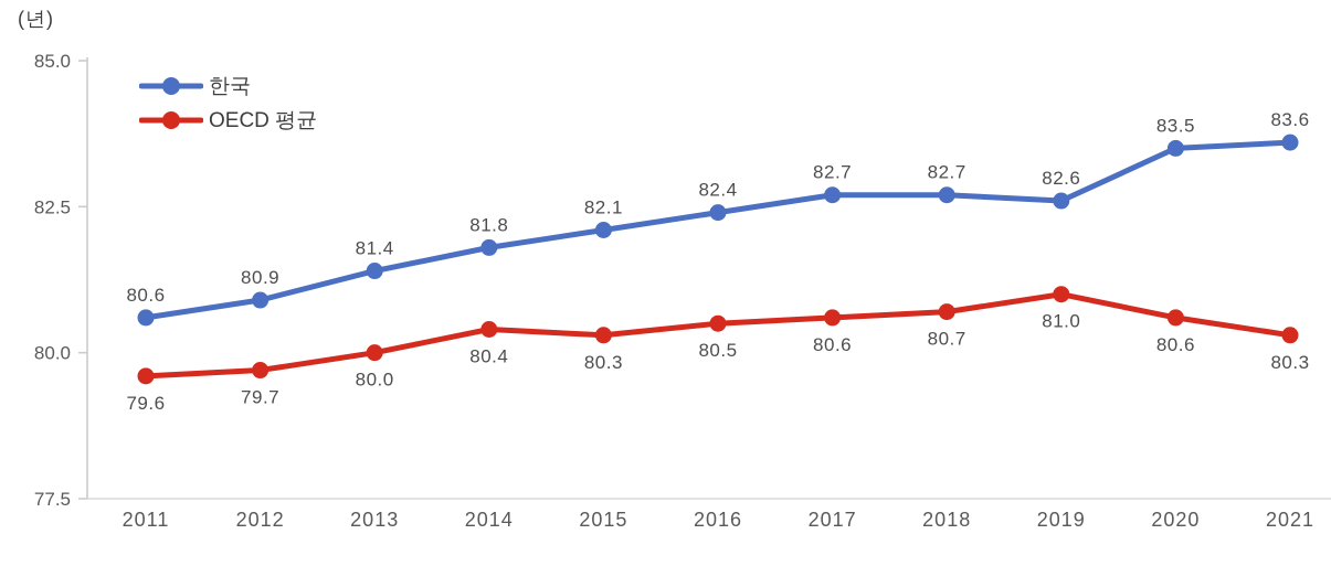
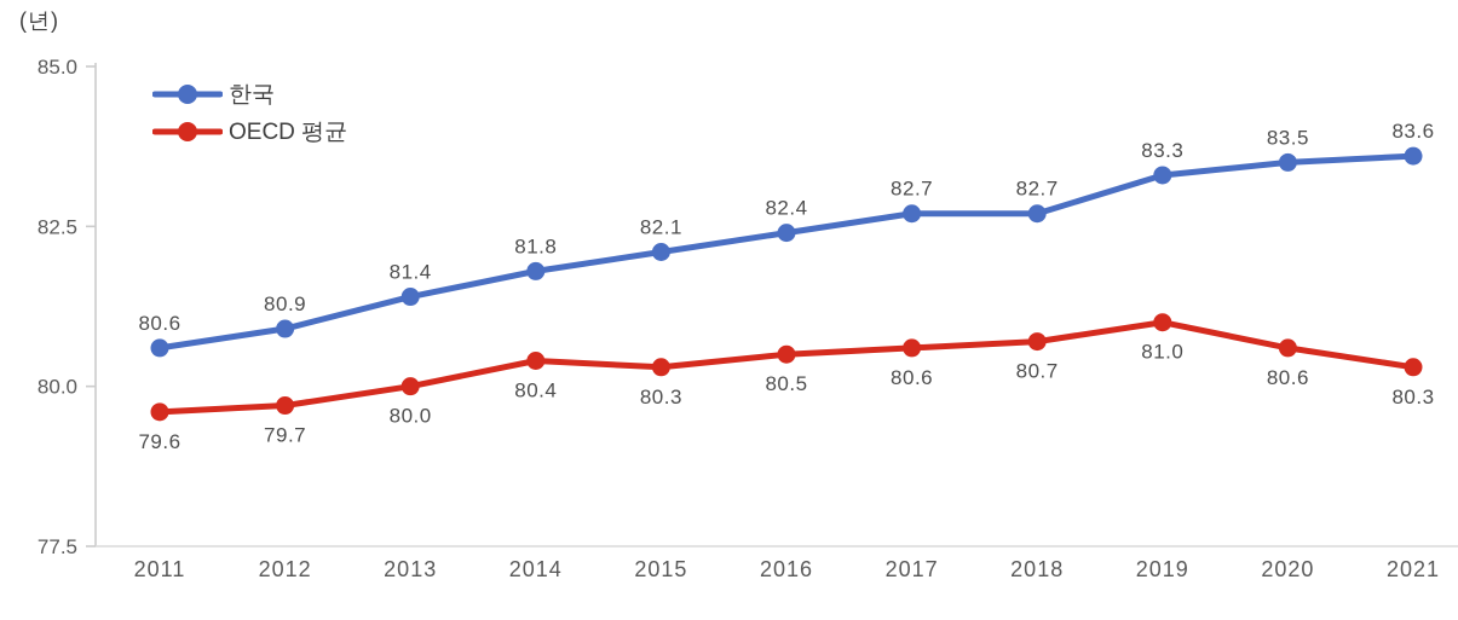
한국/2019: 82.6 -> 83.3
